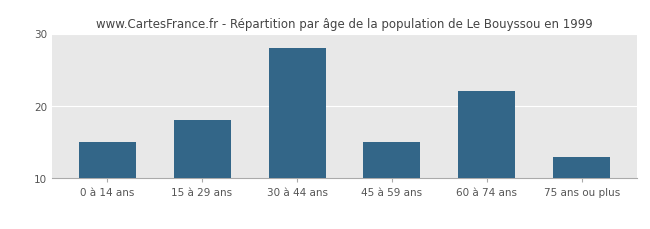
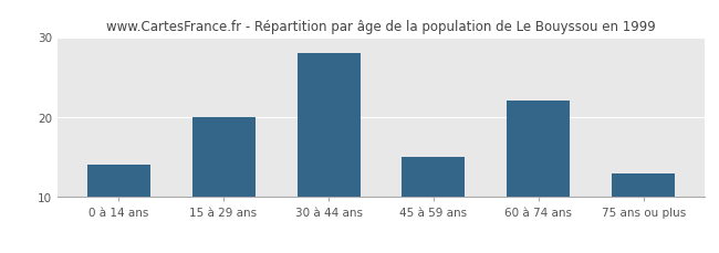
0 à 14 ans: 15 -> 14
15 à 29 ans: 18 -> 20
